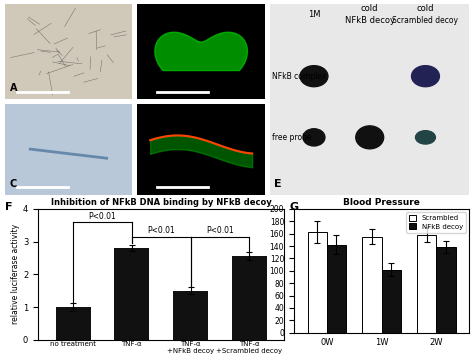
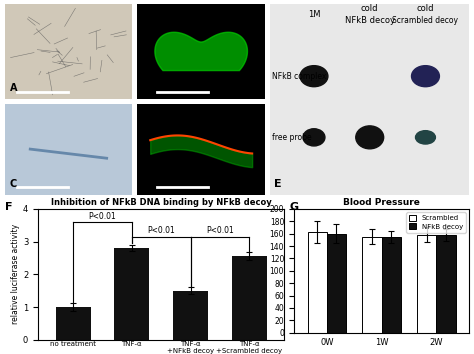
Blood Pressure/NFkB decoy/0W: 142 -> 160
Blood Pressure/NFkB decoy/1W: 102 -> 155
Blood Pressure/NFkB decoy/2W: 138 -> 158
